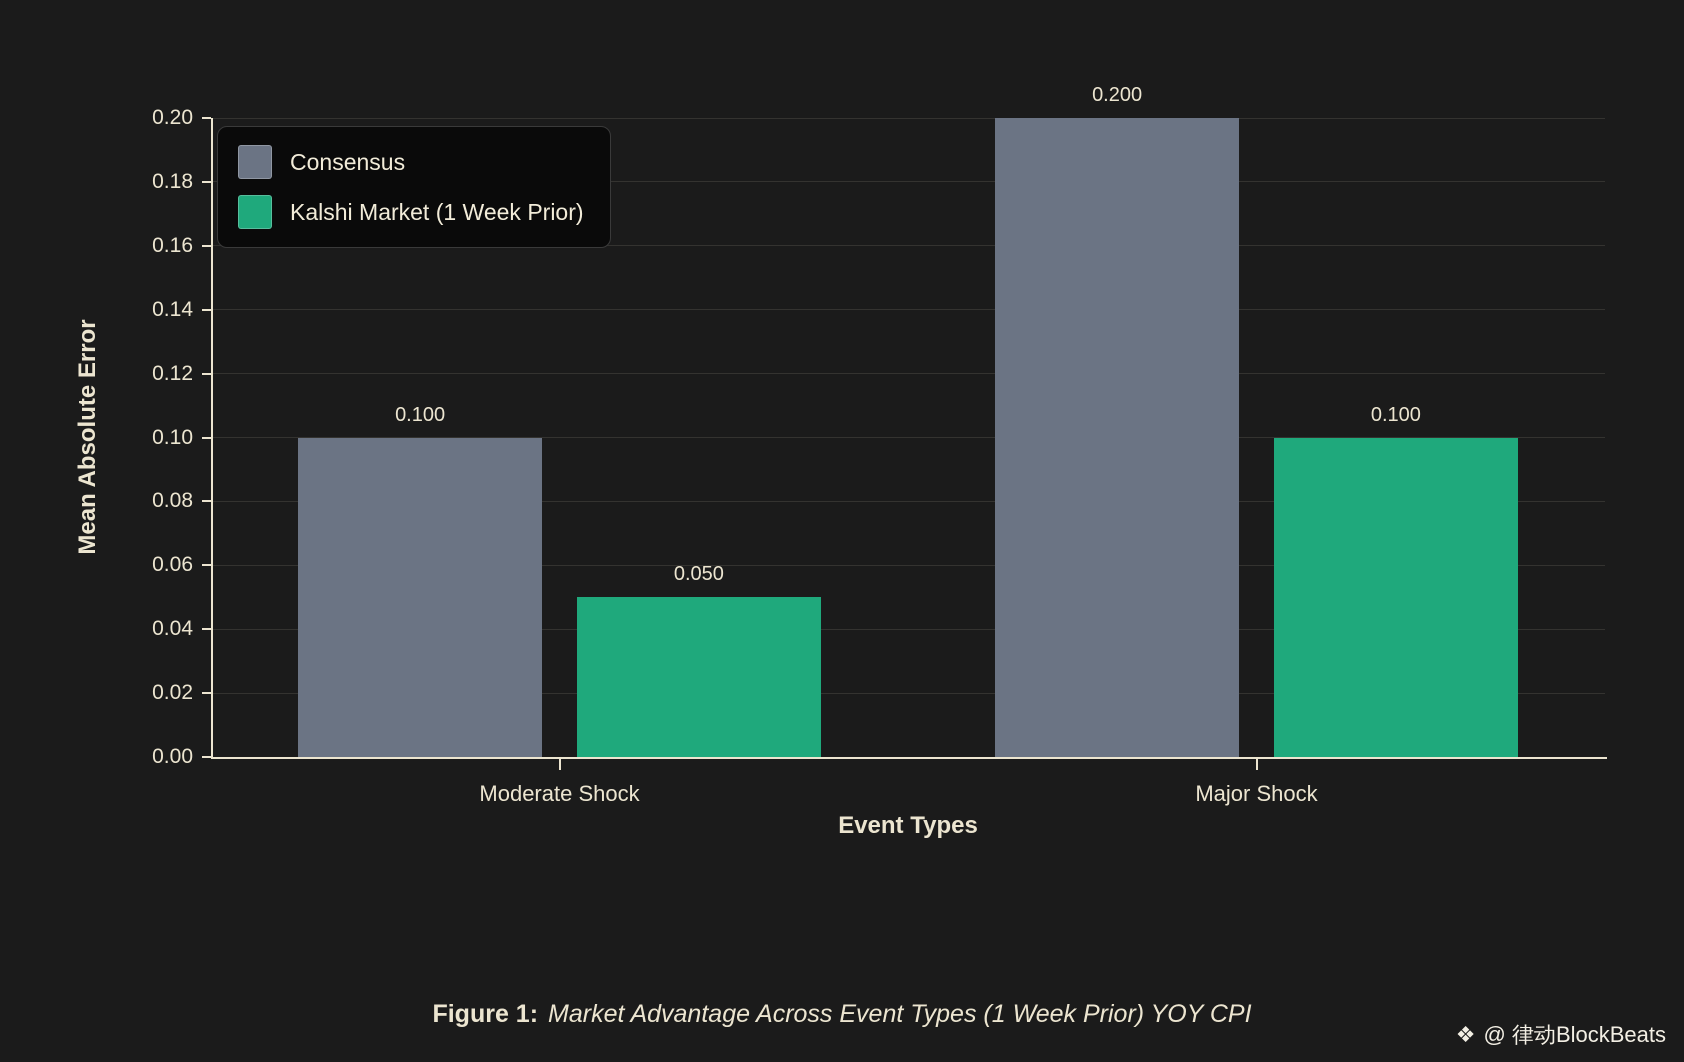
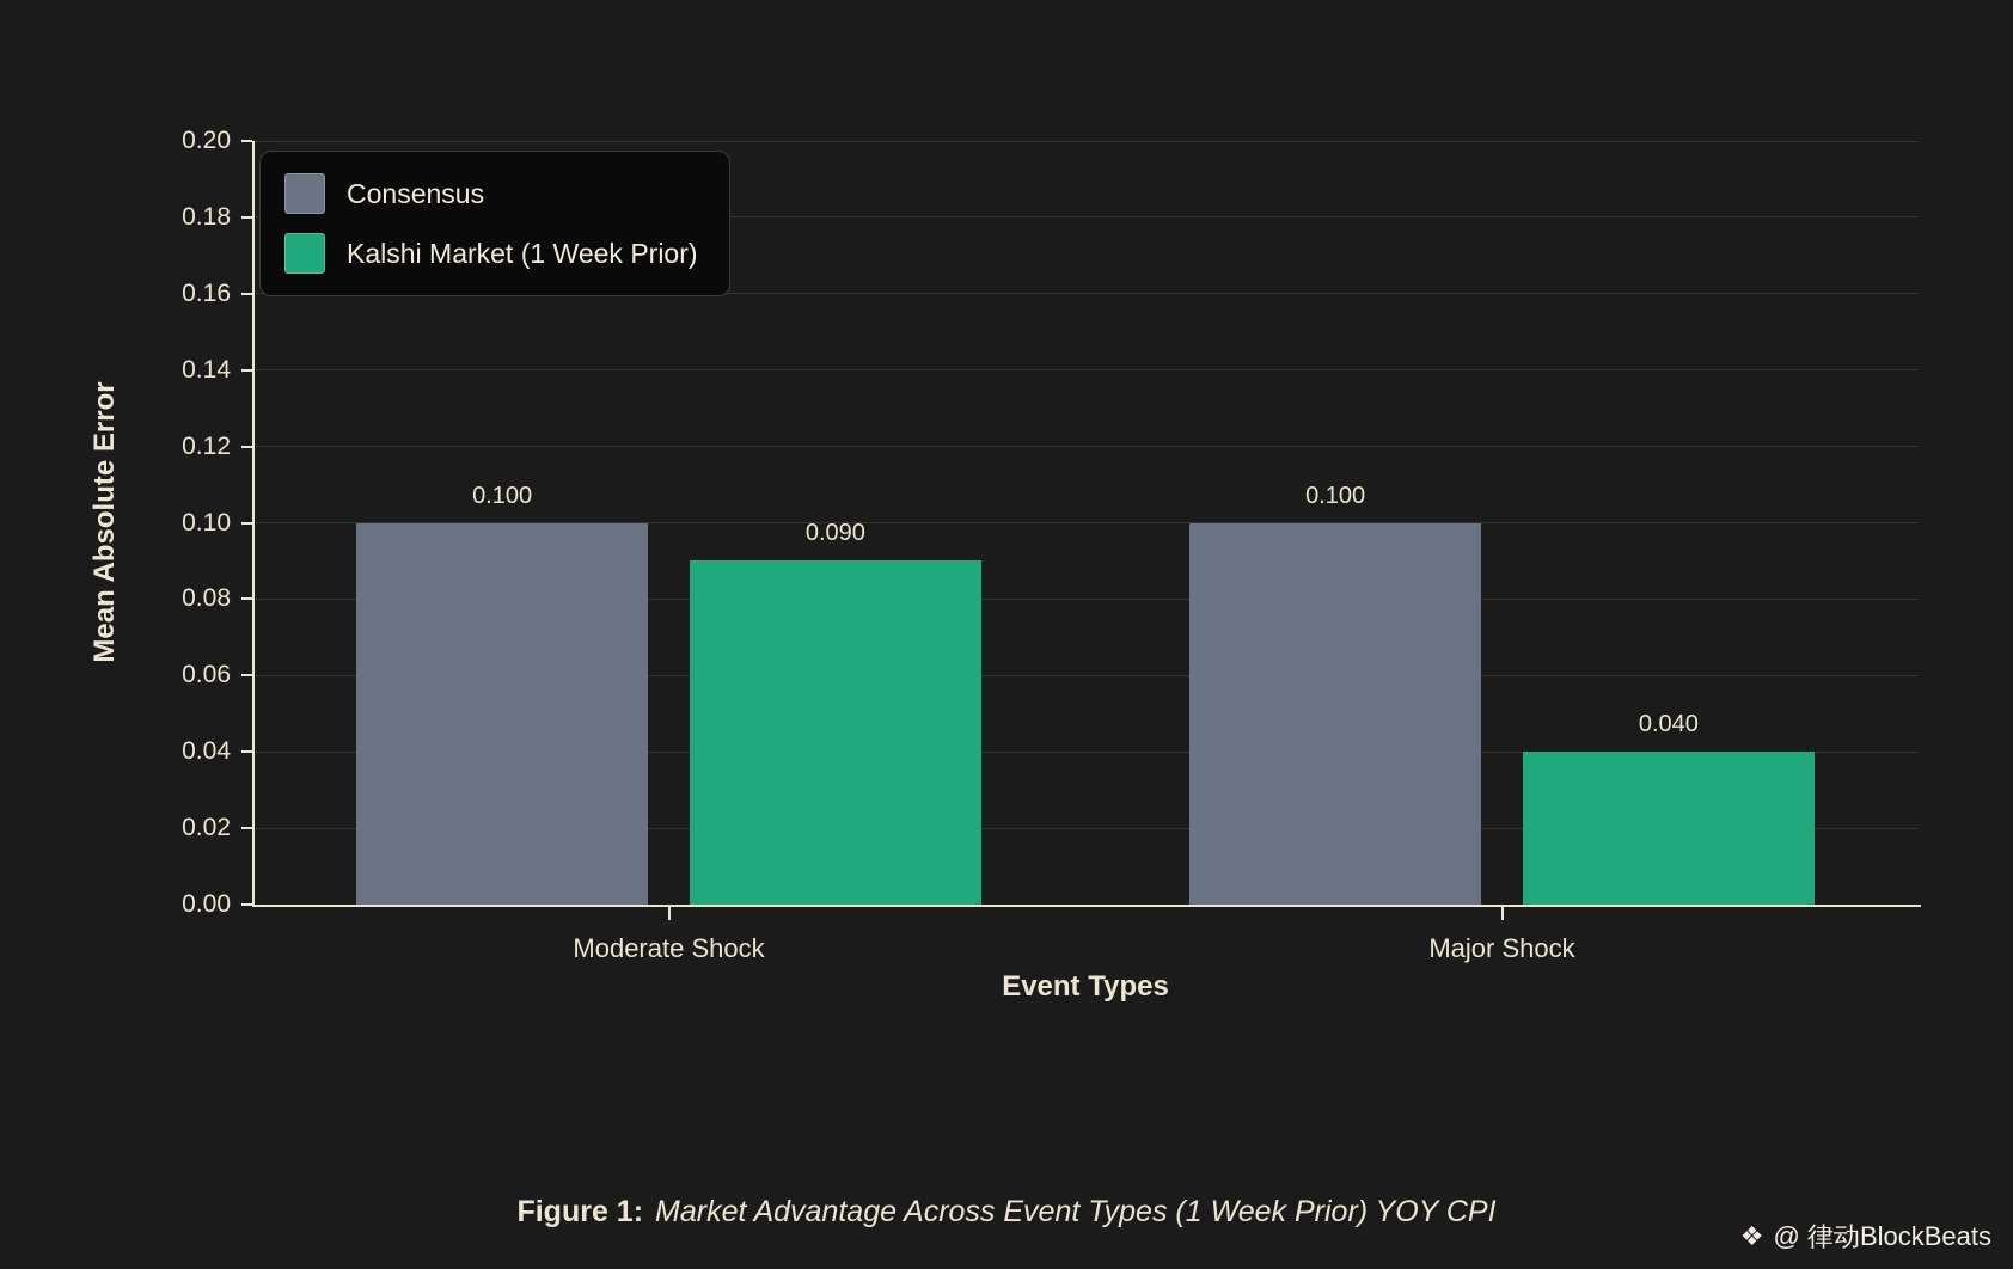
Kalshi Market (1 Week Prior)/Moderate Shock: 0.050 -> 0.090
Consensus/Major Shock: 0.200 -> 0.100
Kalshi Market (1 Week Prior)/Major Shock: 0.100 -> 0.040
